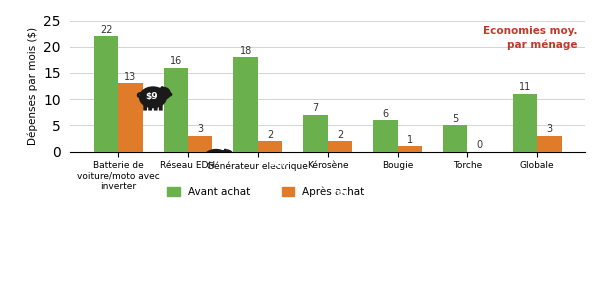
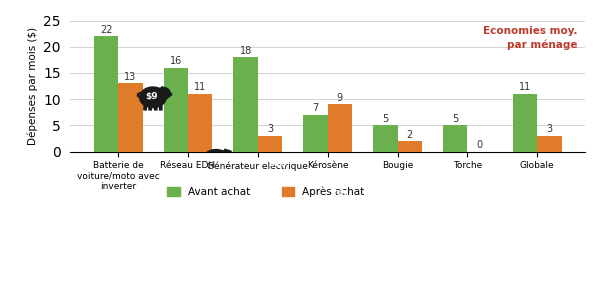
Après achat/Réseau EDH: 3 -> 11
Après achat/Générateur electrique: 2 -> 3
Après achat/Kérosène: 2 -> 9
Avant achat/Bougie: 6 -> 5
Après achat/Bougie: 1 -> 2
